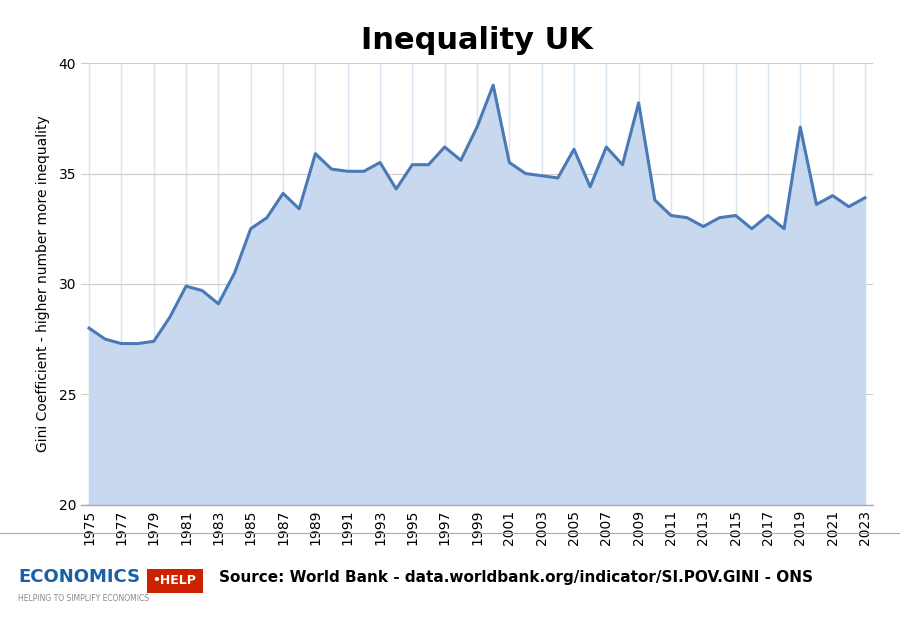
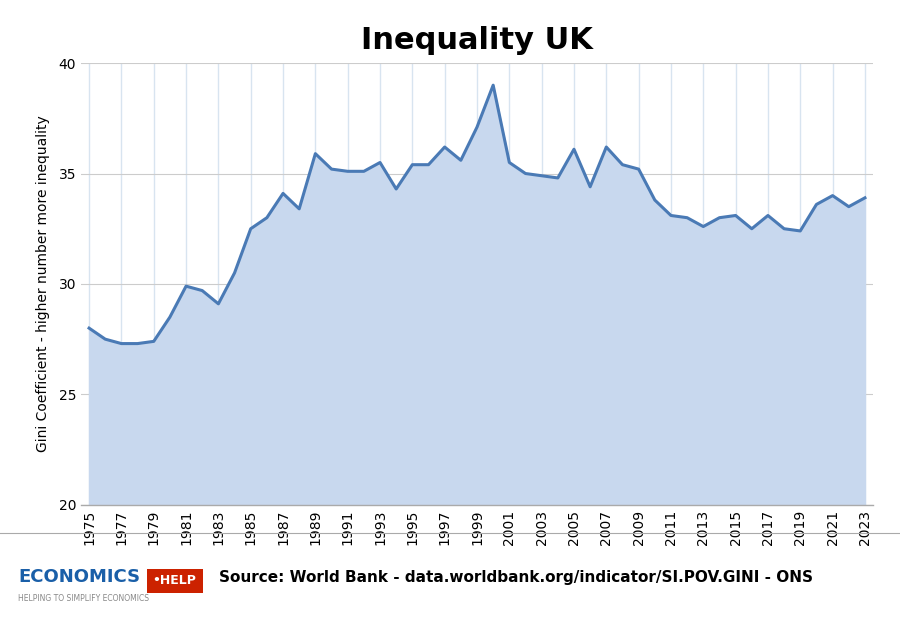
2009: 38.2 -> 35.2
2019: 37.1 -> 32.4
